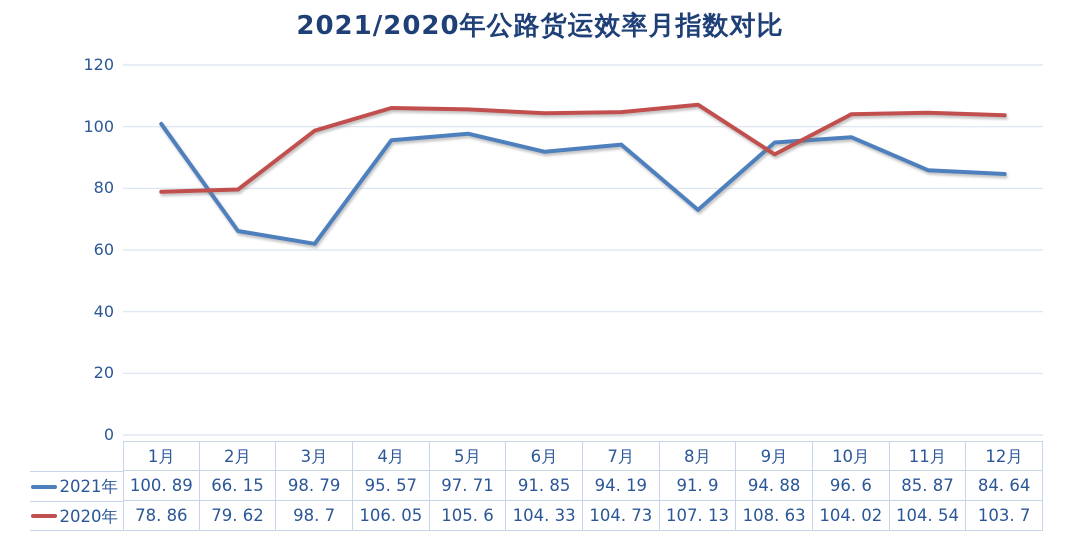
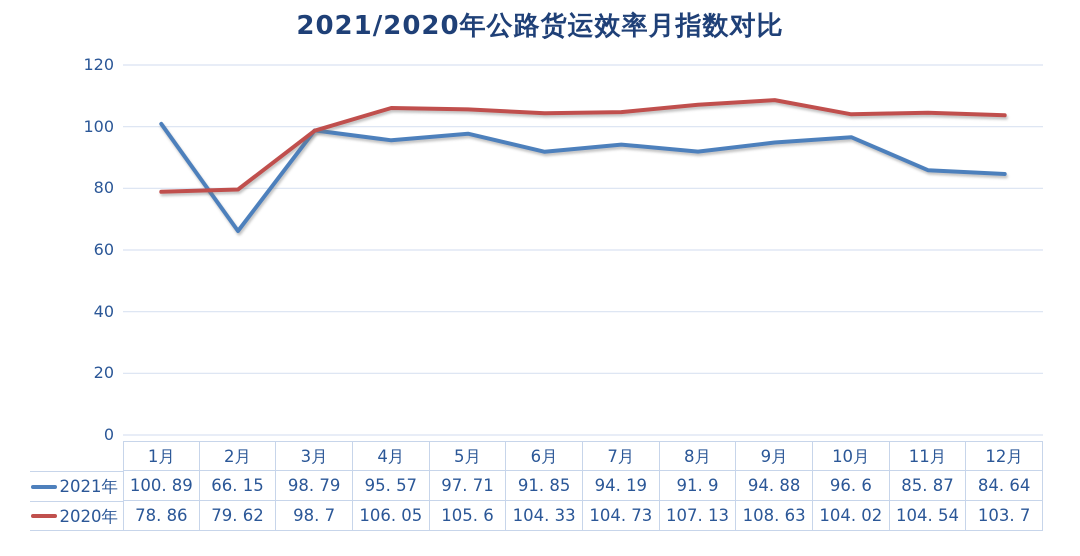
2021年/3月: 62 -> 99
2021年/8月: 73 -> 92
2020年/9月: 91 -> 109
